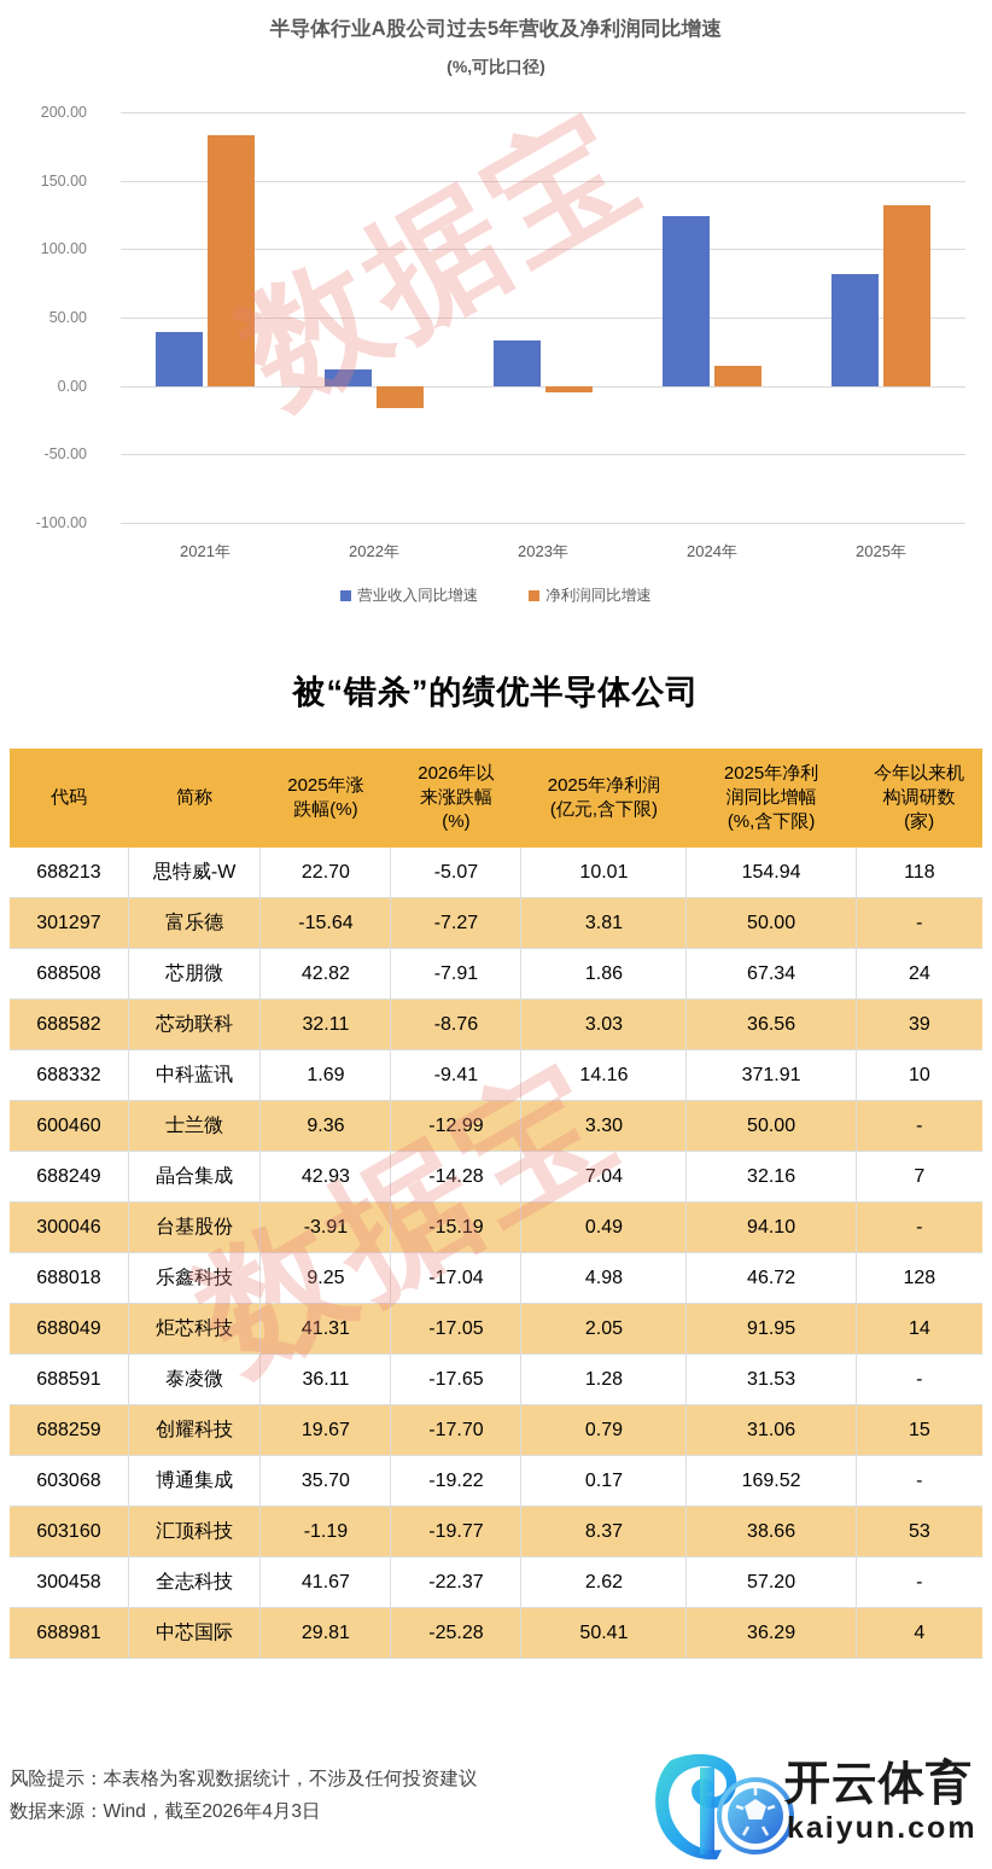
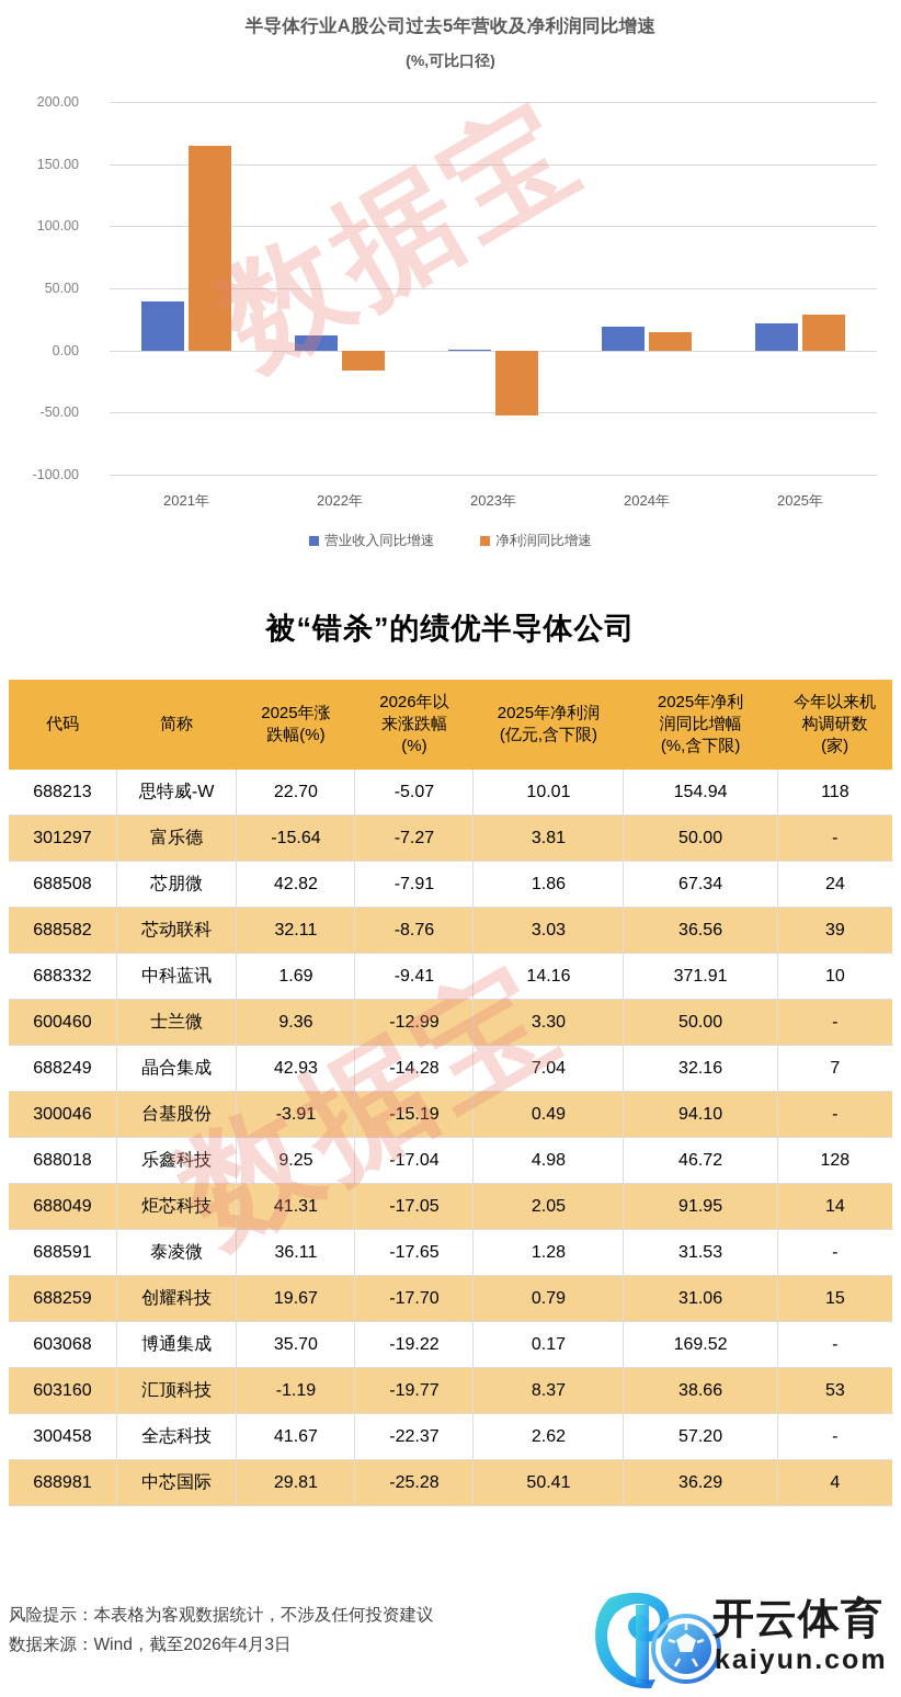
净利润同比增速/2021年: 183 -> 165
营业收入同比增速/2023年: 33 -> 1
净利润同比增速/2023年: -5 -> -52
营业收入同比增速/2024年: 124 -> 20
营业收入同比增速/2025年: 82 -> 22
净利润同比增速/2025年: 132 -> 28
